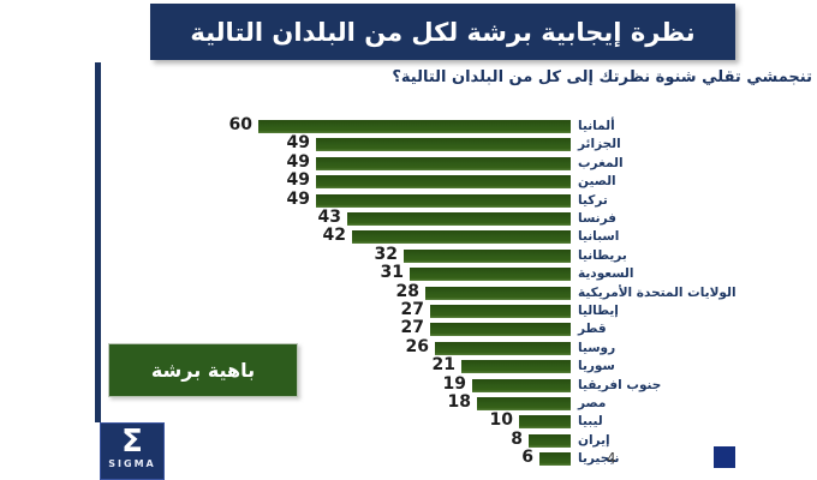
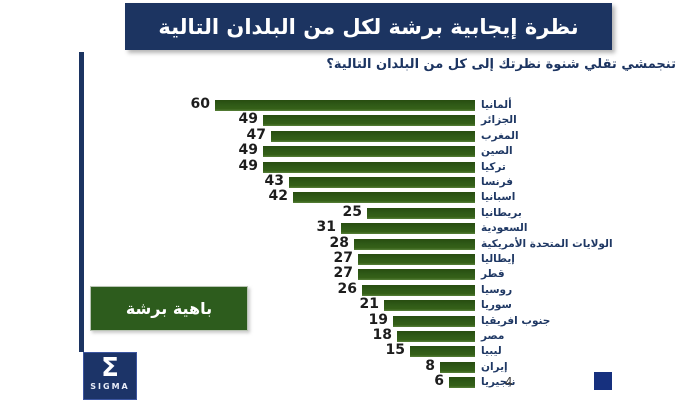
المغرب: 49 -> 47
بريطانيا: 32 -> 25
ليبيا: 10 -> 15
